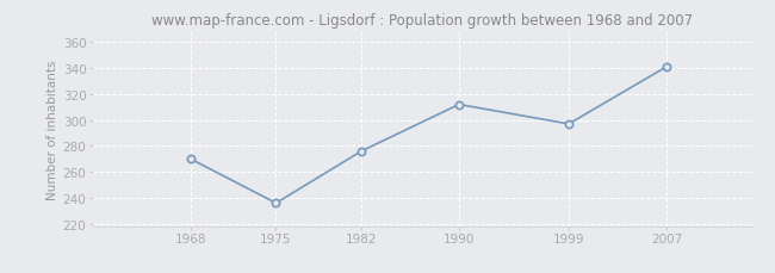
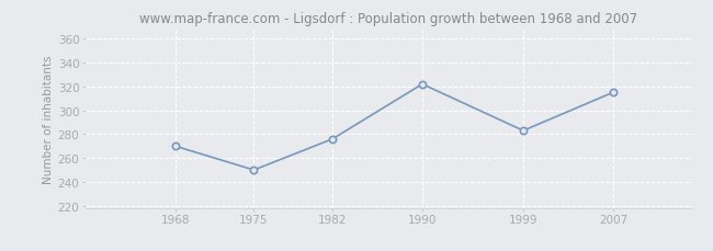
1975: 236 -> 250
1990: 312 -> 322
1999: 297 -> 283
2007: 341 -> 315
